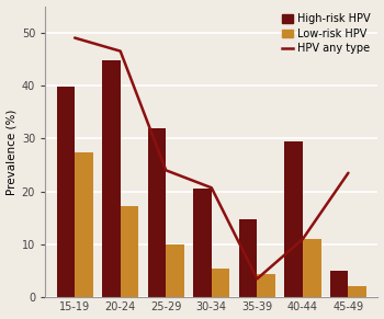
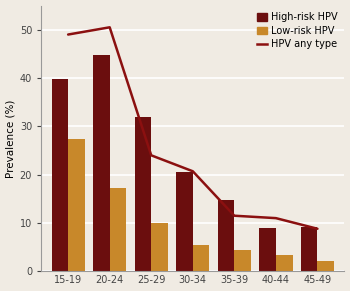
HPV any type/20-24: 46.5 -> 50.5
HPV any type/35-39: 3.5 -> 11.5
High-risk HPV/40-44: 29.5 -> 9.0
Low-risk HPV/40-44: 11.0 -> 3.3
High-risk HPV/45-49: 5.0 -> 9.2
HPV any type/45-49: 23.5 -> 8.8
